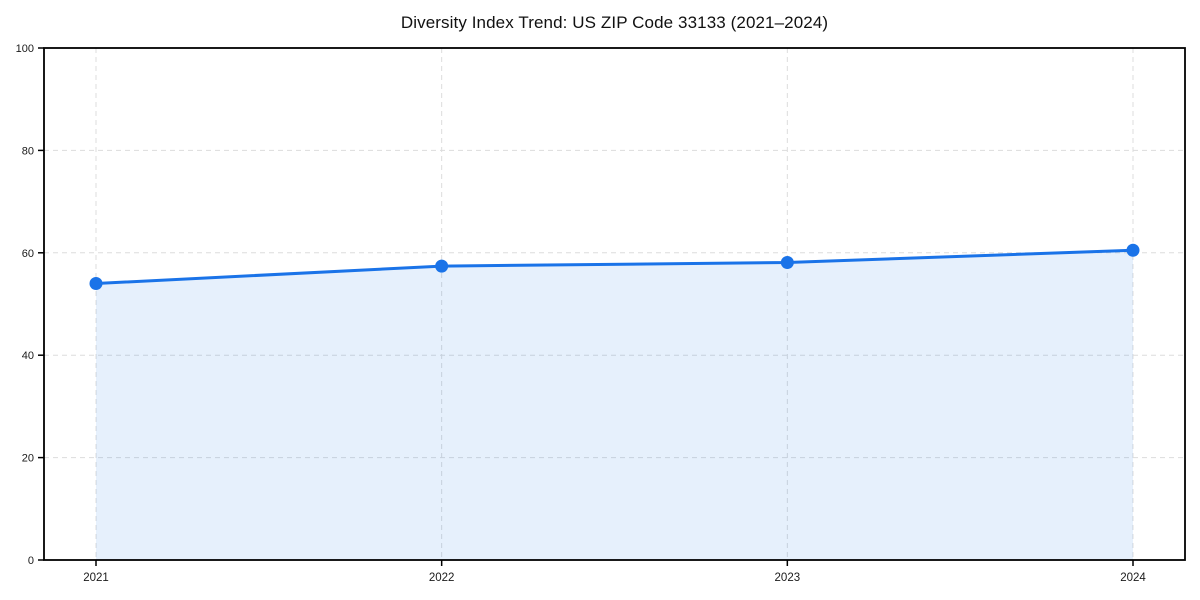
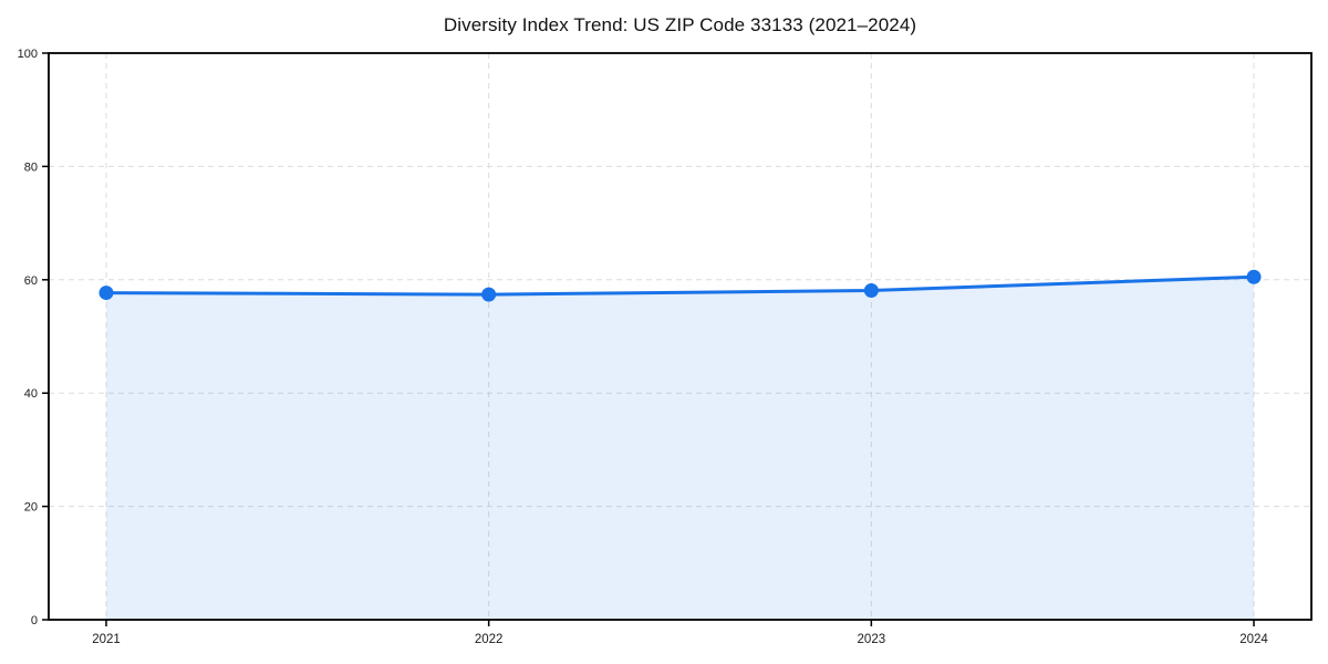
2021: 54 -> 58
